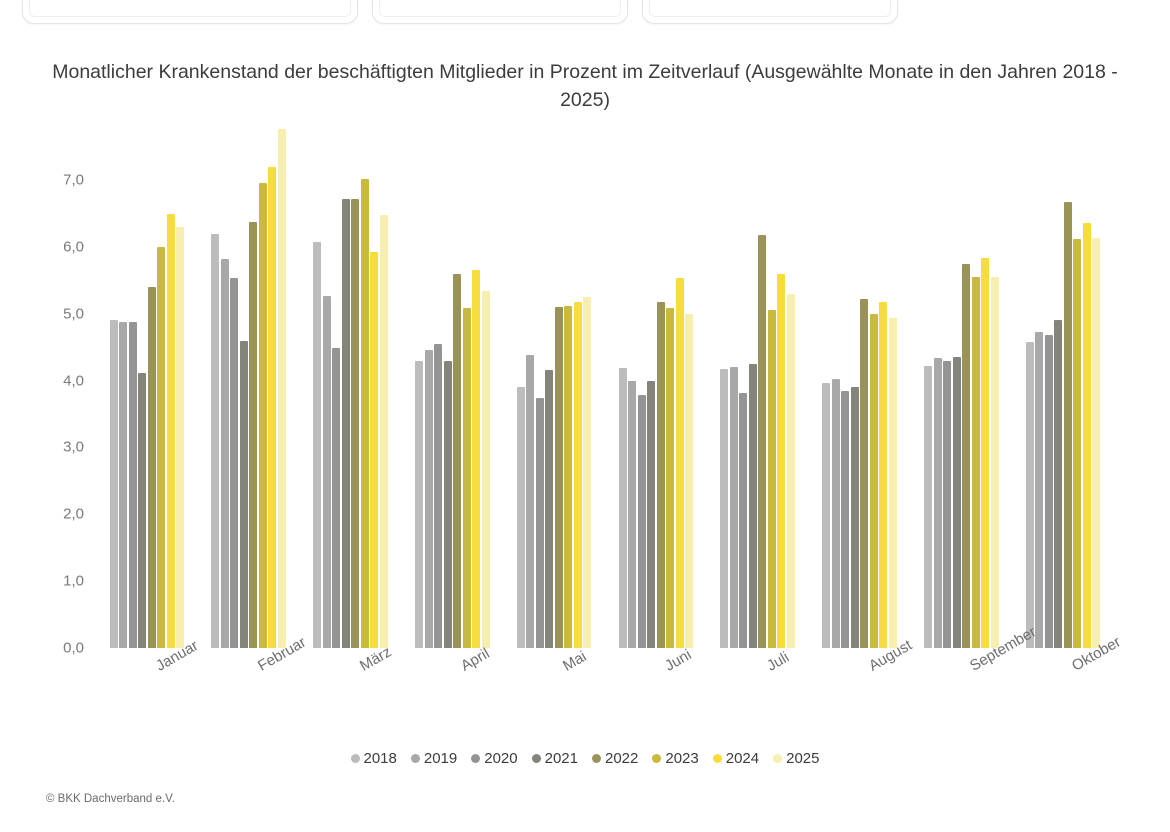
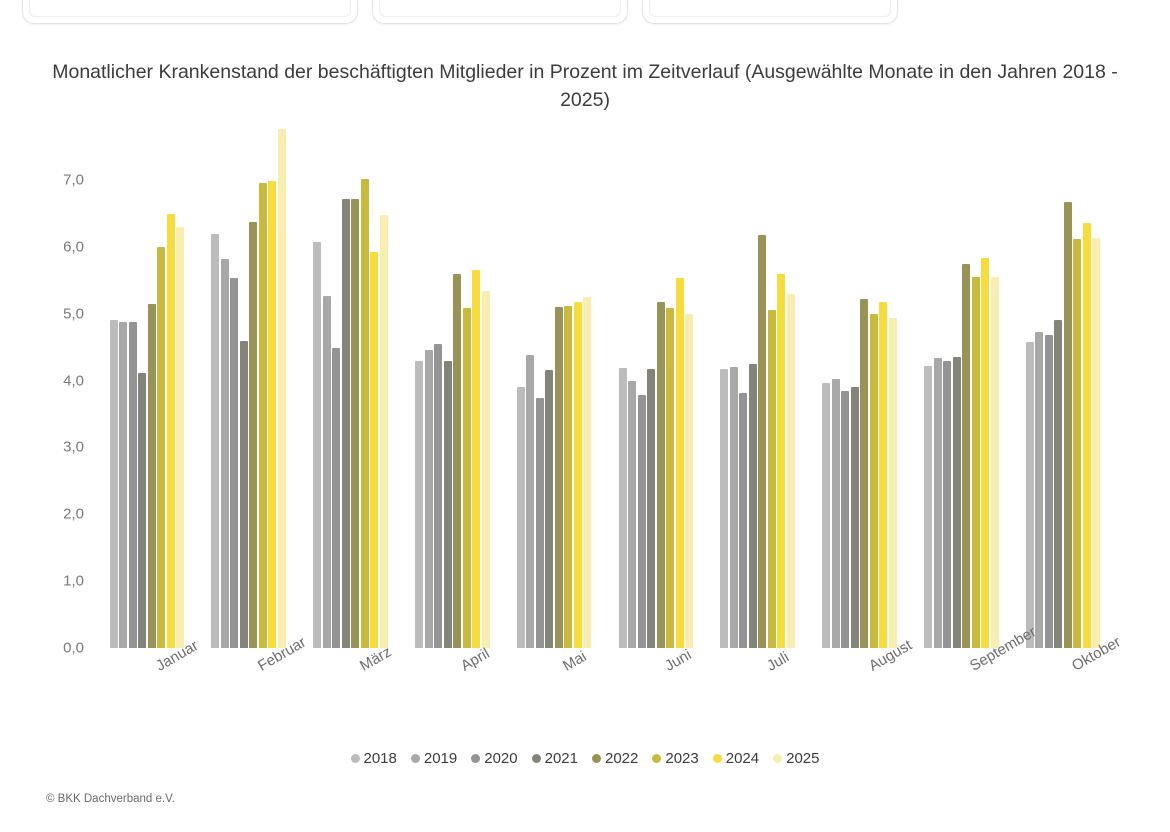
2022/Januar: 5,4 -> 5,1
2024/Februar: 7,2 -> 7,0
2021/Juni: 4,0 -> 4,2
